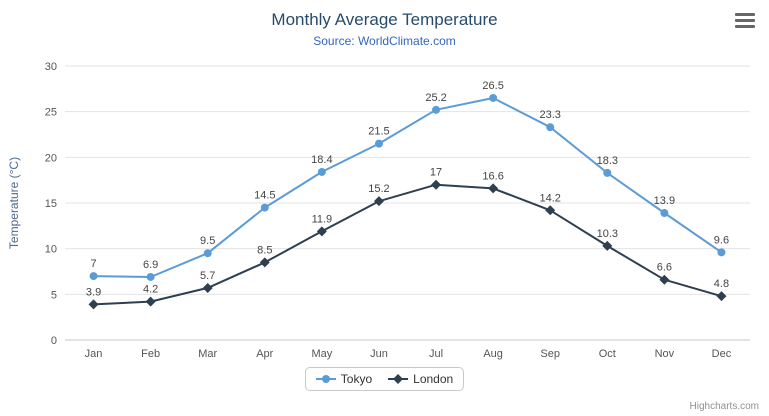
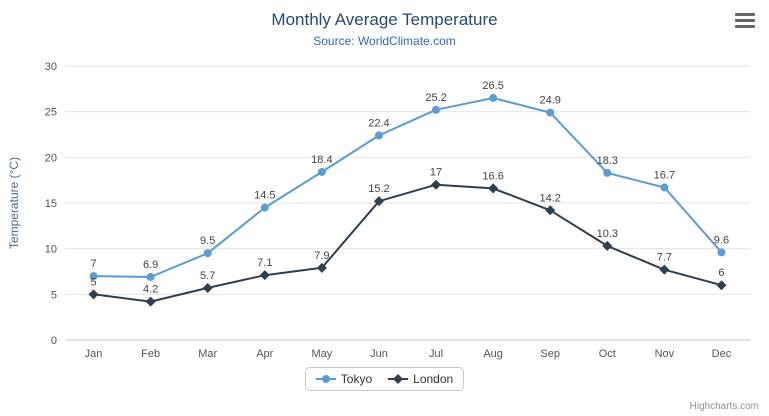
London/Jan: 3.9 -> 5
London/Apr: 8.5 -> 7.1
London/May: 11.9 -> 7.9
Tokyo/Jun: 21.5 -> 22.4
Tokyo/Sep: 23.3 -> 24.9
Tokyo/Nov: 13.9 -> 16.7
London/Nov: 6.6 -> 7.7
London/Dec: 4.8 -> 6
